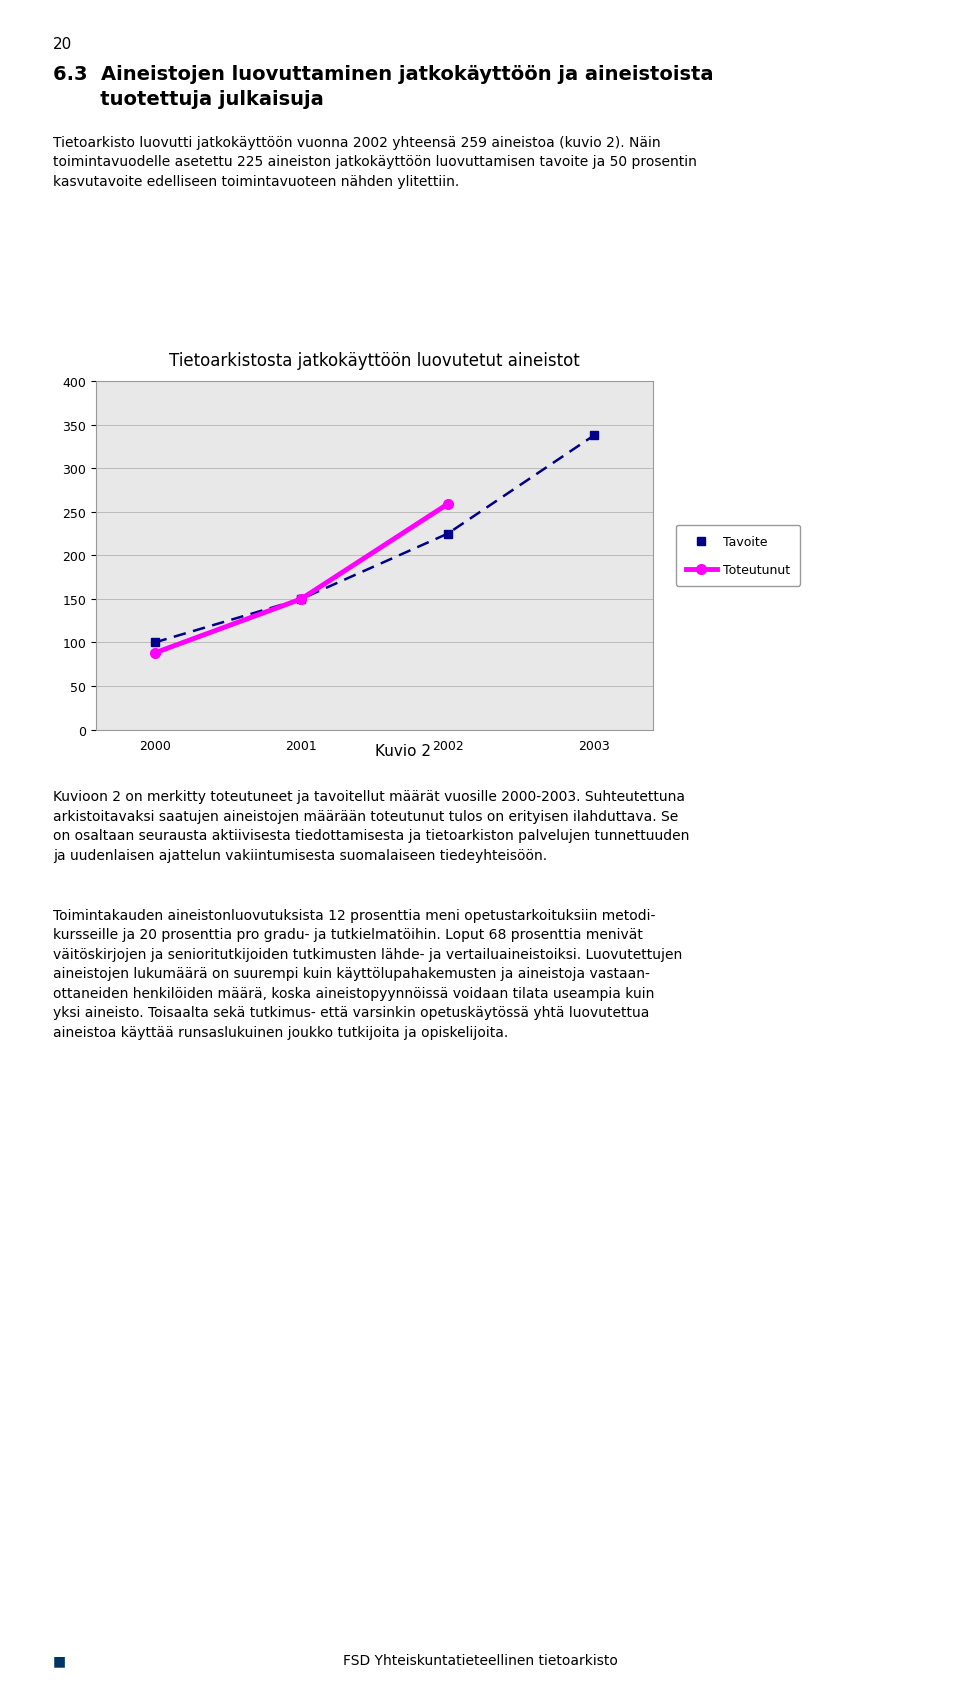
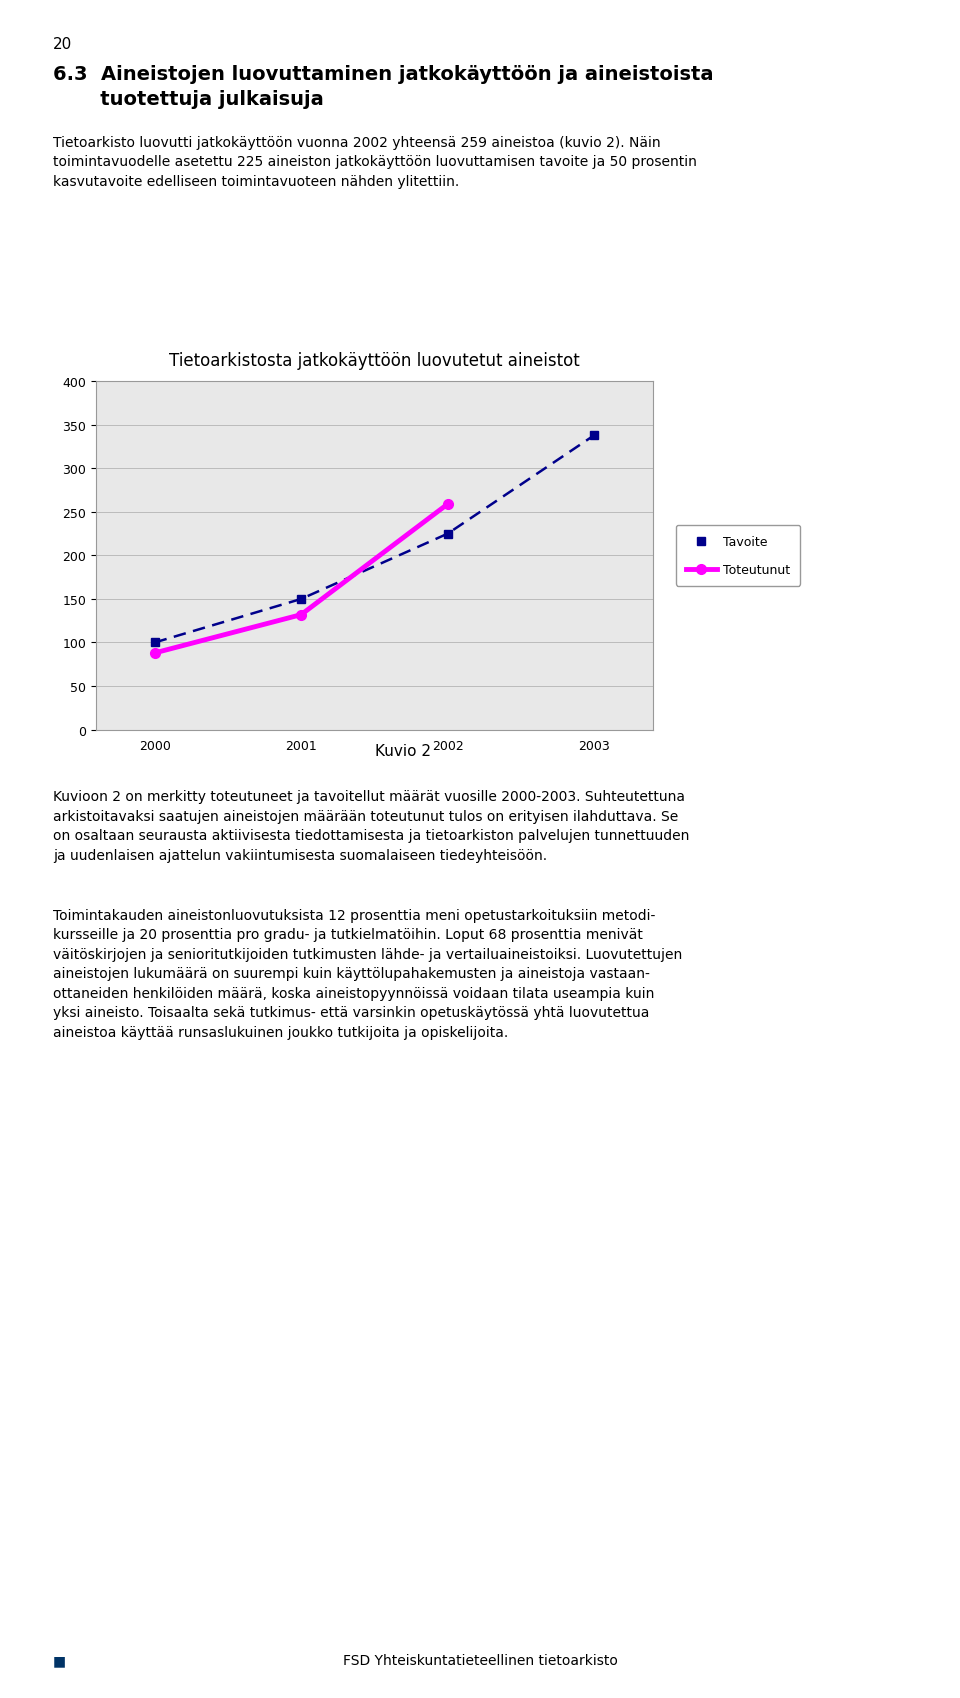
Toteutunut/2001: 150 -> 132
